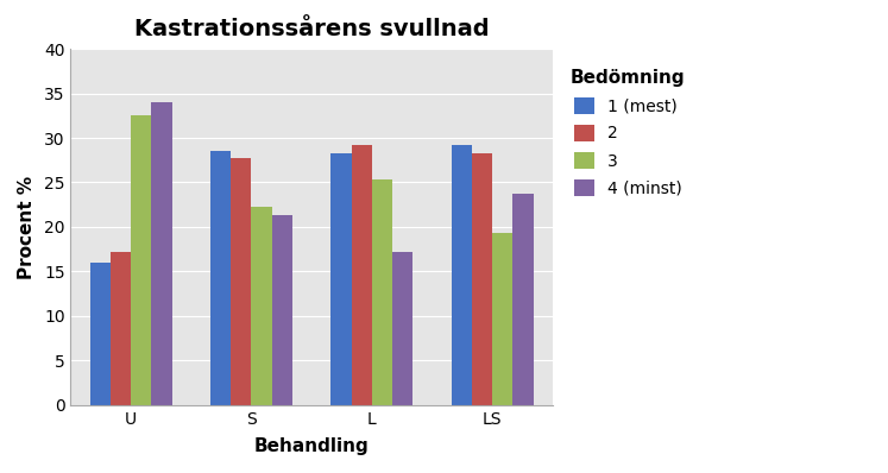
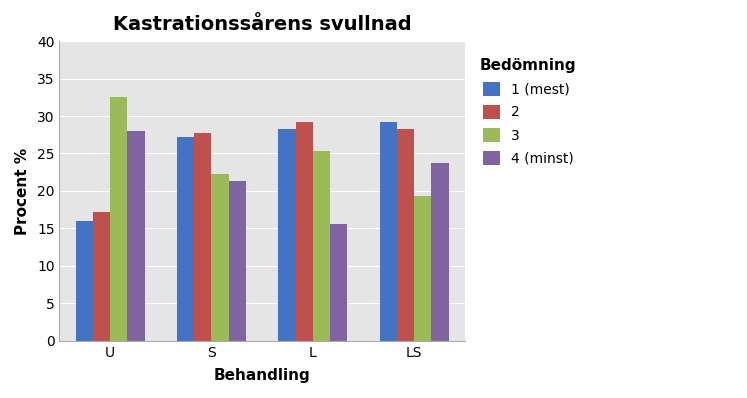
4 (minst)/U: 34.0 -> 28.0
1 (mest)/S: 28.5 -> 27.2
4 (minst)/L: 17.2 -> 15.6
